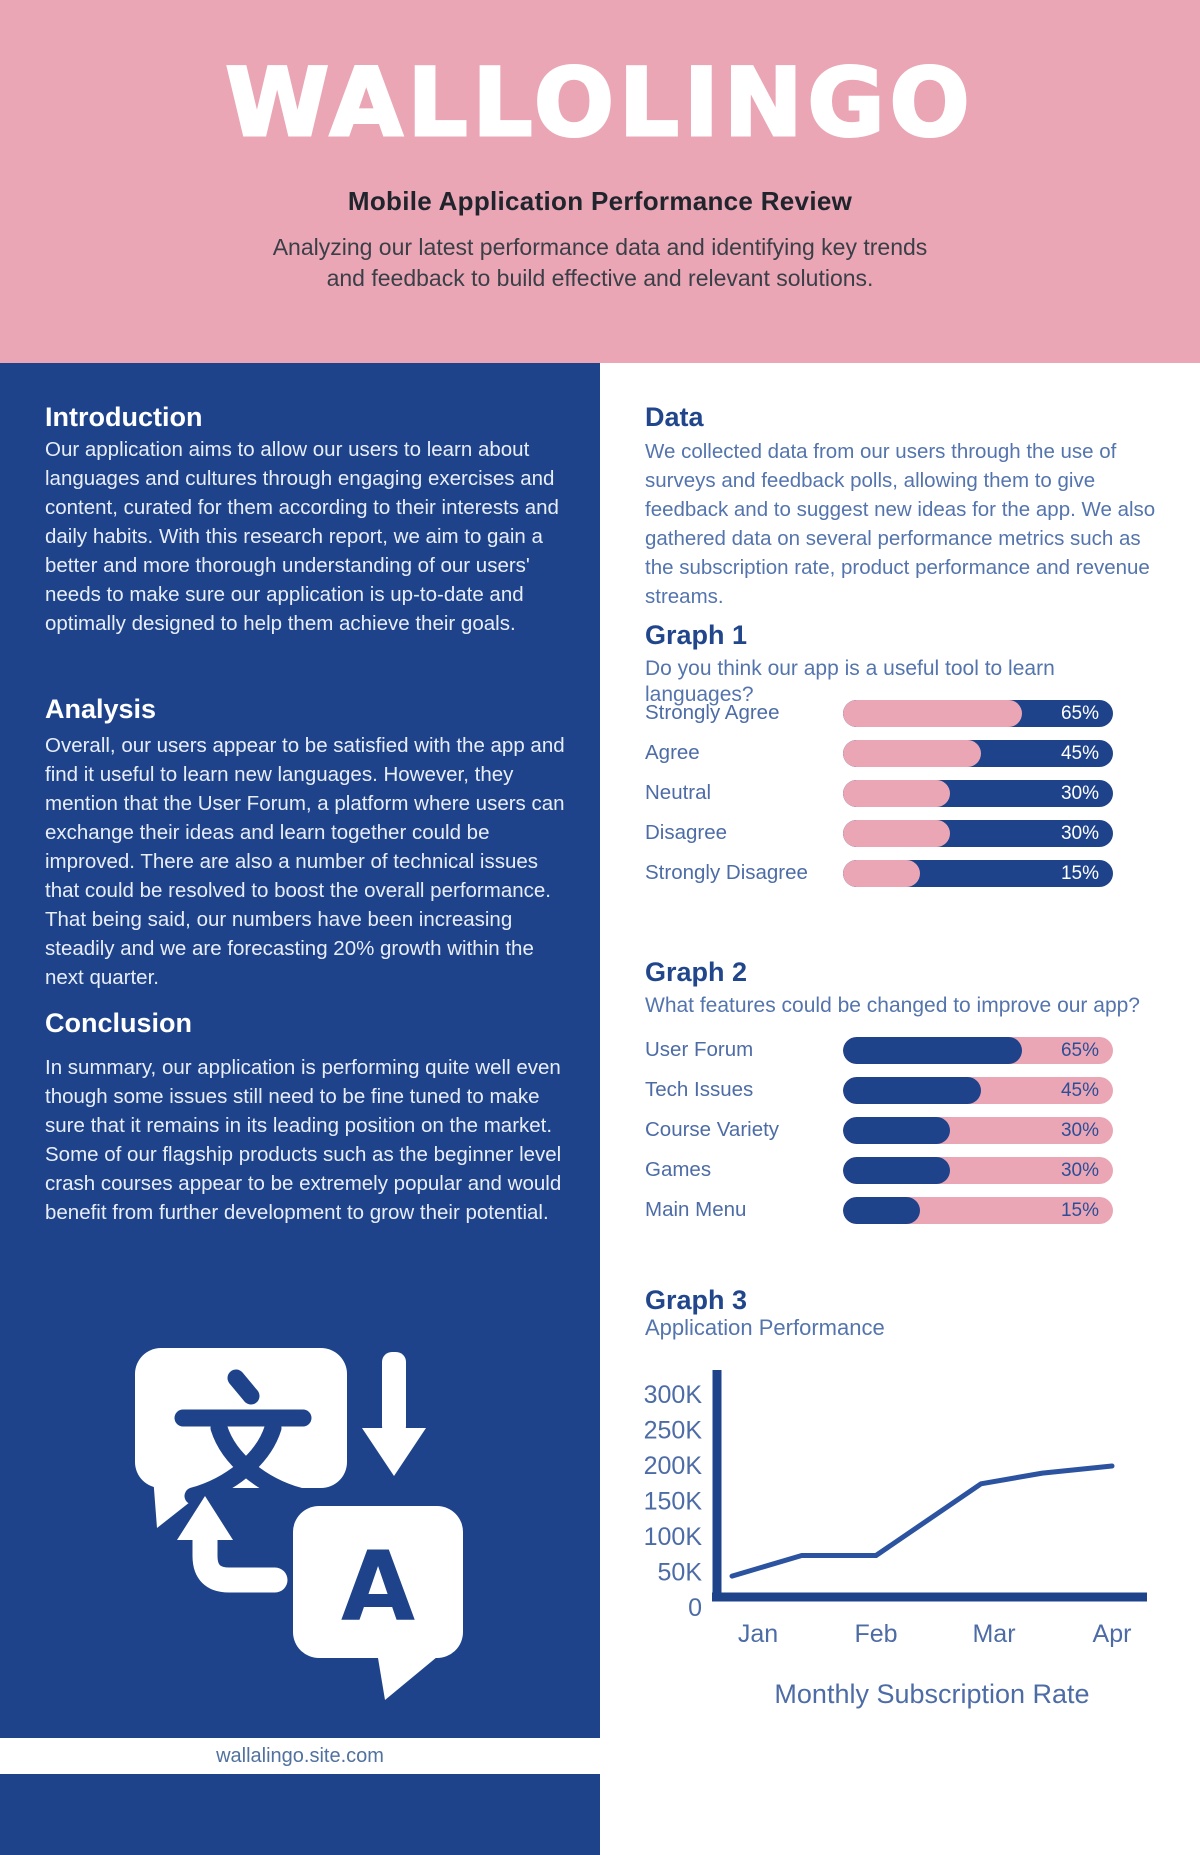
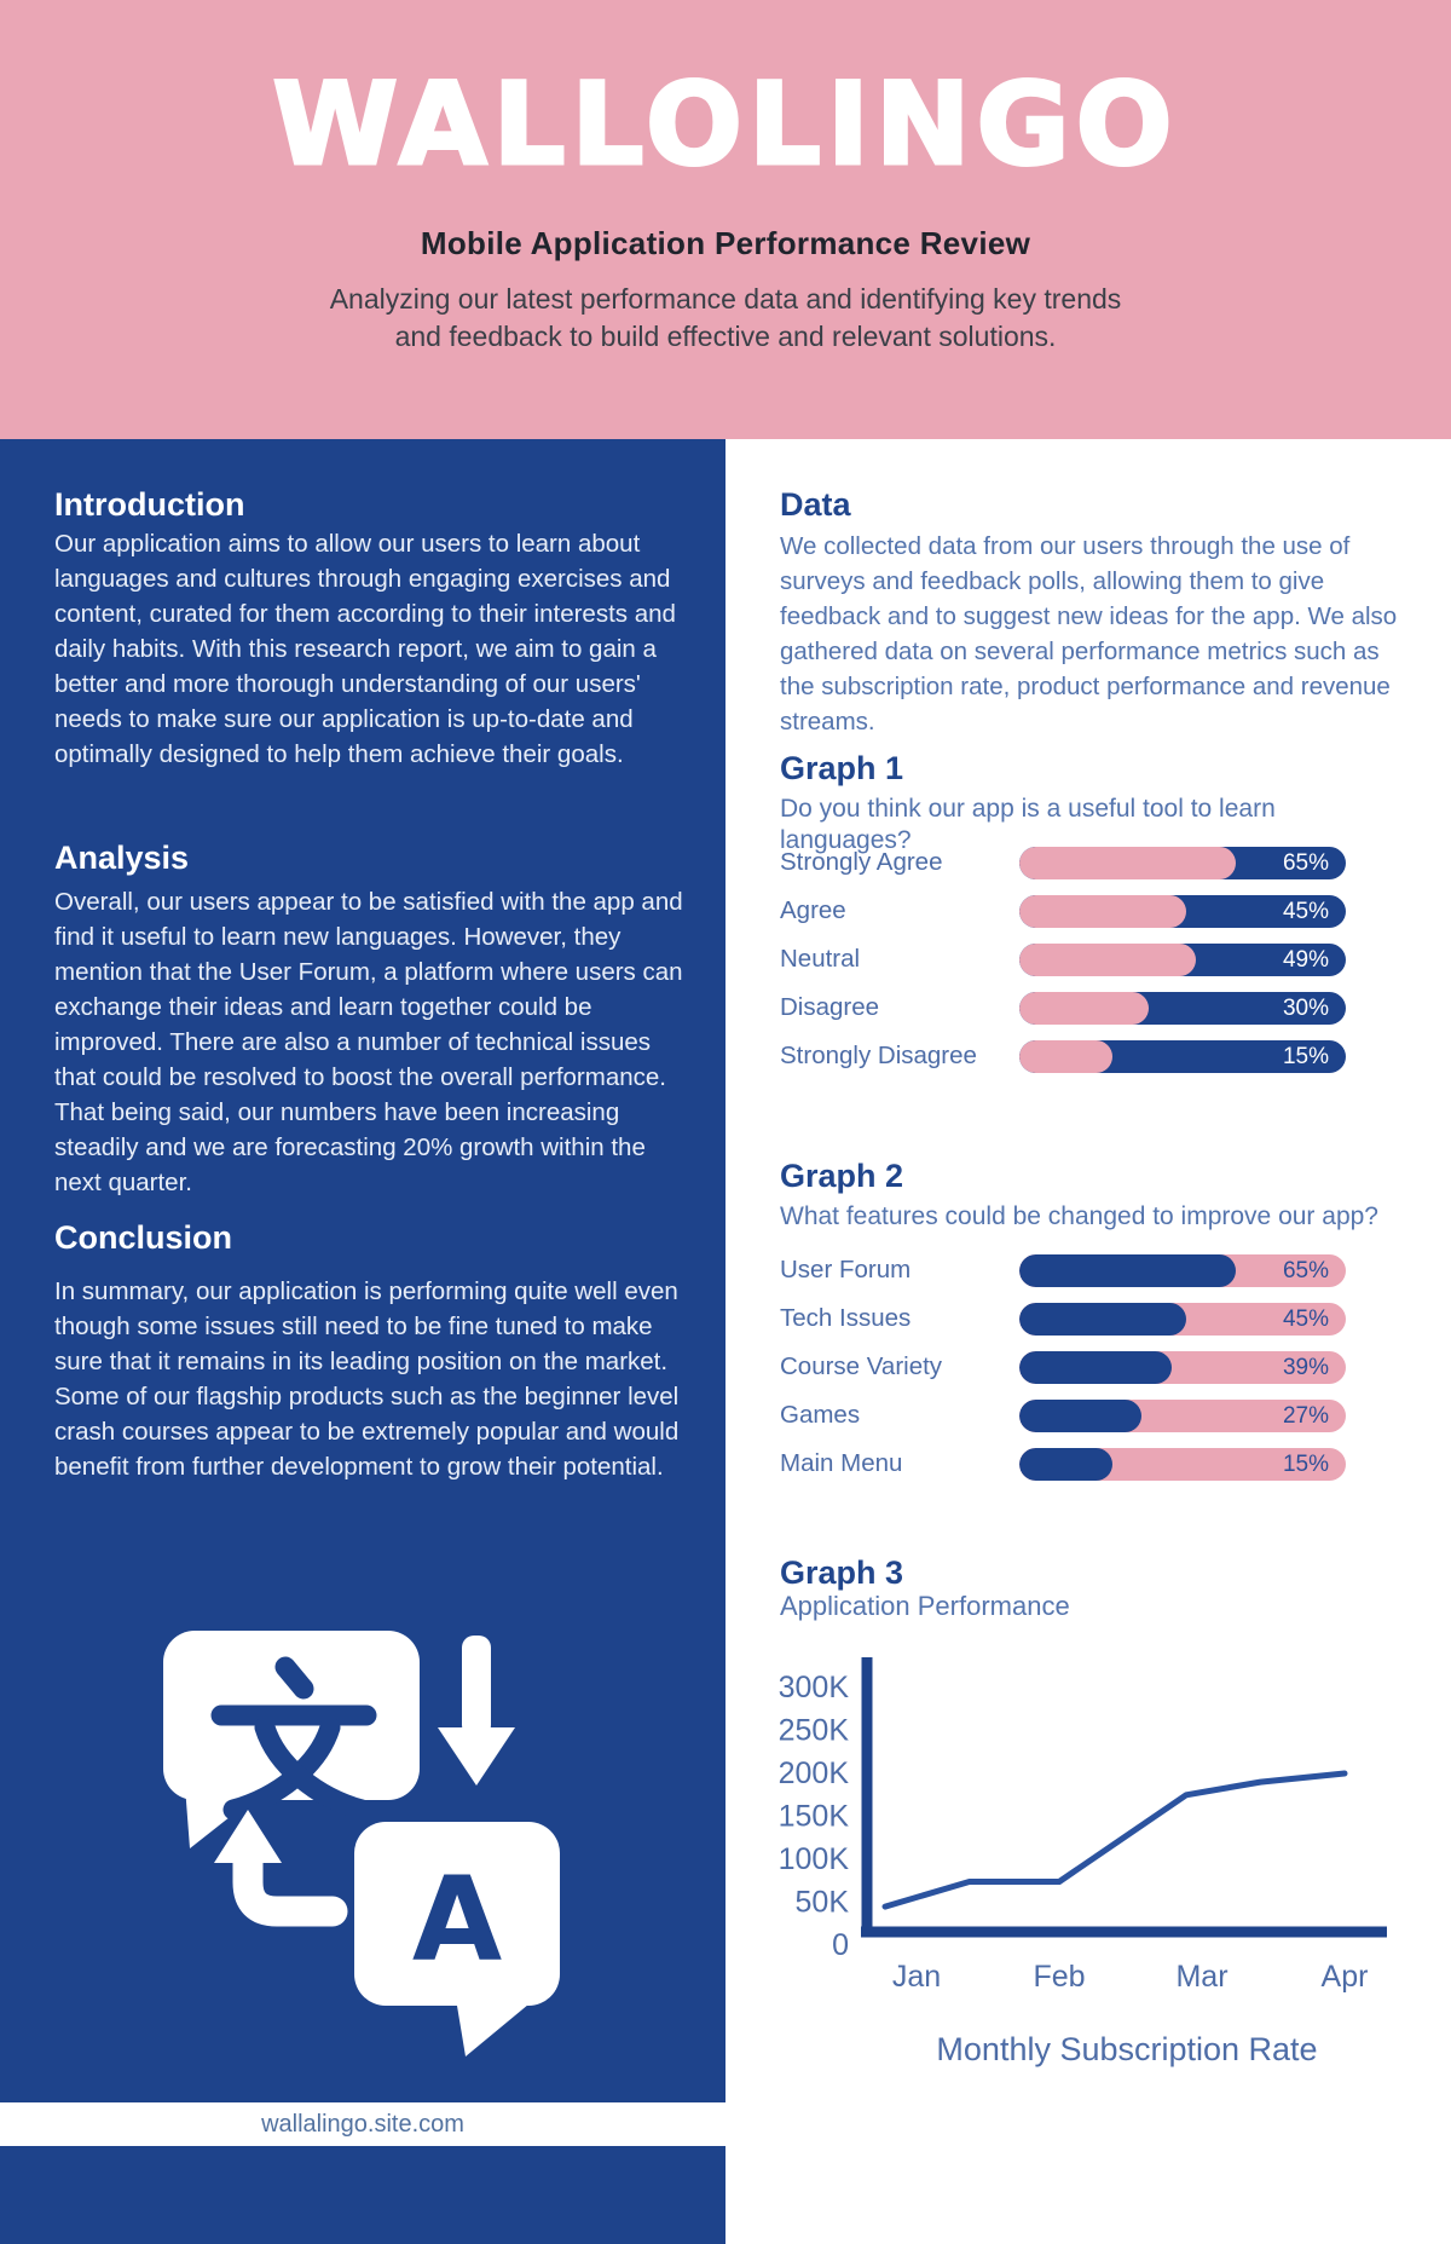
Graph 1/Neutral: 30% -> 49%
Graph 2/Course Variety: 30% -> 39%
Graph 2/Games: 30% -> 27%
